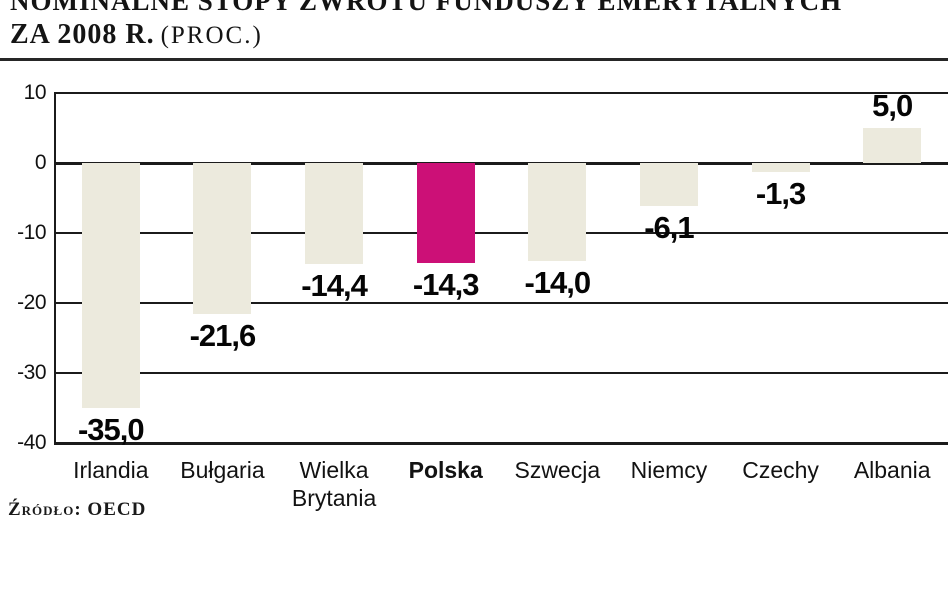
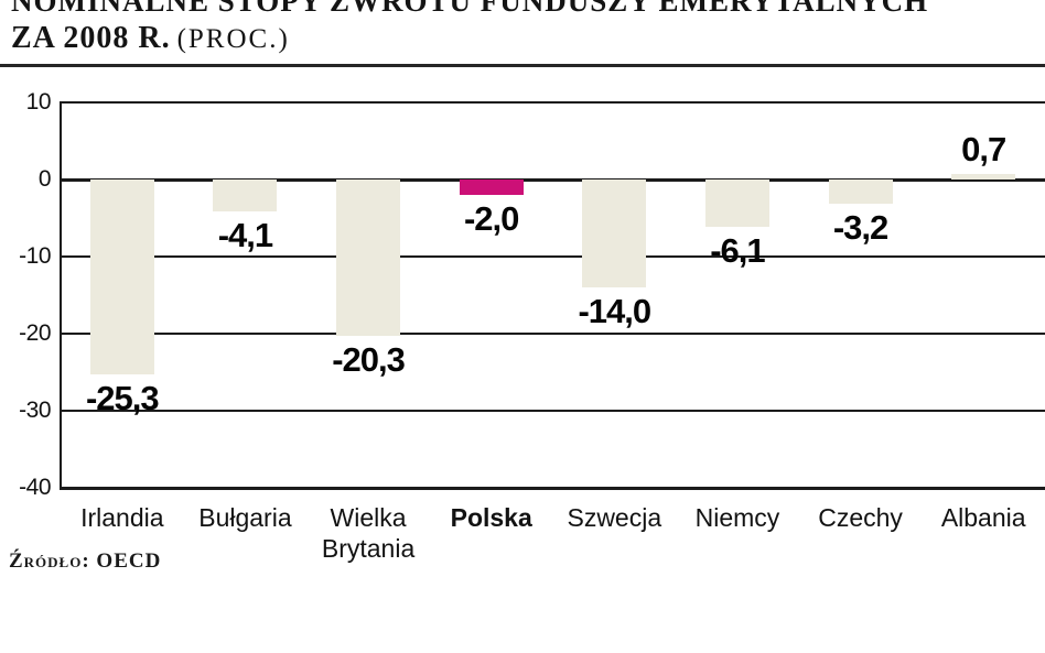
Irlandia: -35,0 -> -25,3
Bułgaria: -21,6 -> -4,1
Wielka Brytania: -14,4 -> -20,3
Polska: -14,3 -> -2,0
Czechy: -1,3 -> -3,2
Albania: 5,0 -> 0,7
